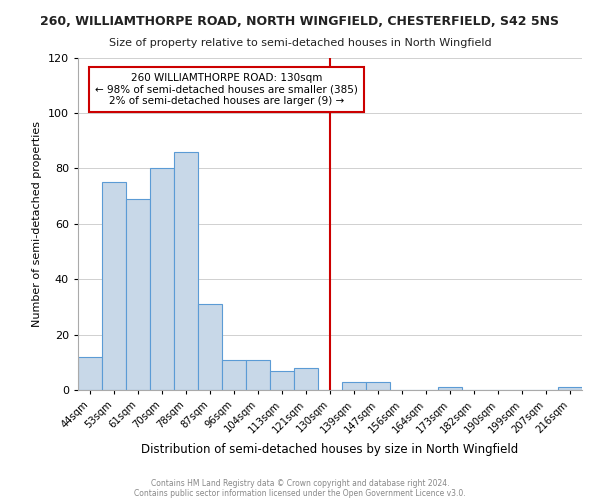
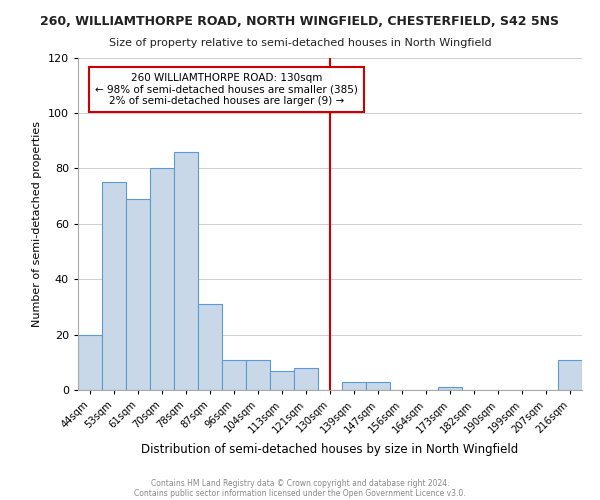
44sqm: 12 -> 20
216sqm: 1 -> 11
